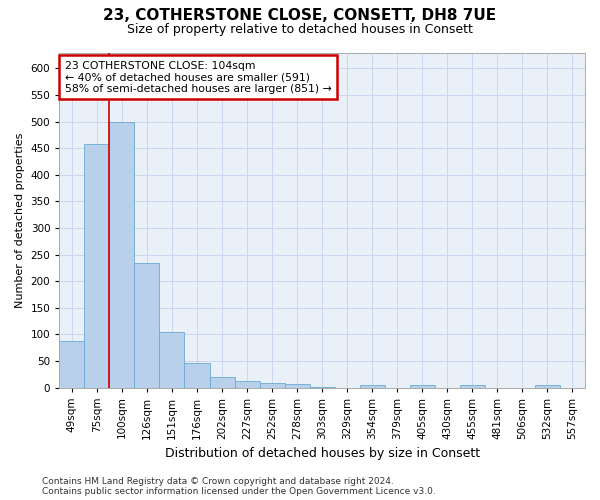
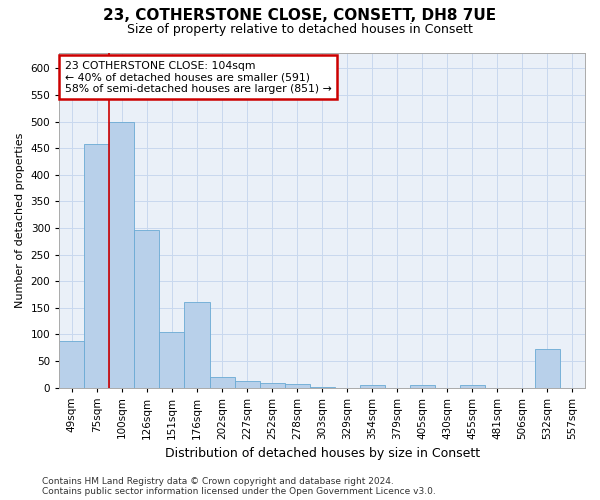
126sqm: 235 -> 296
176sqm: 47 -> 160
532sqm: 5 -> 72
